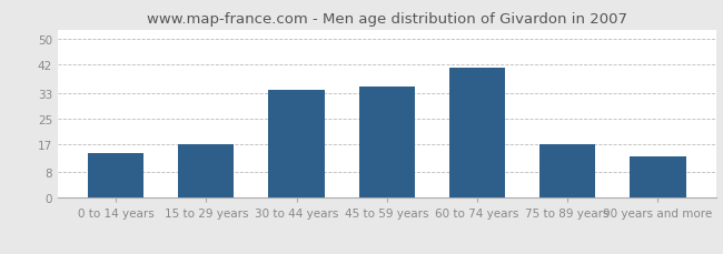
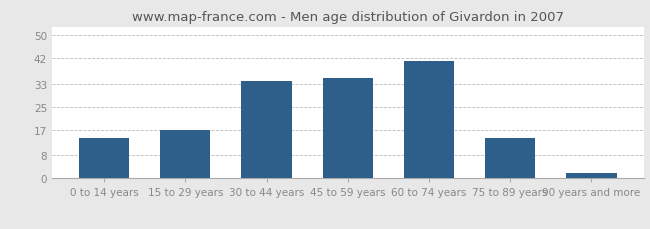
75 to 89 years: 17 -> 14
90 years and more: 13 -> 2
